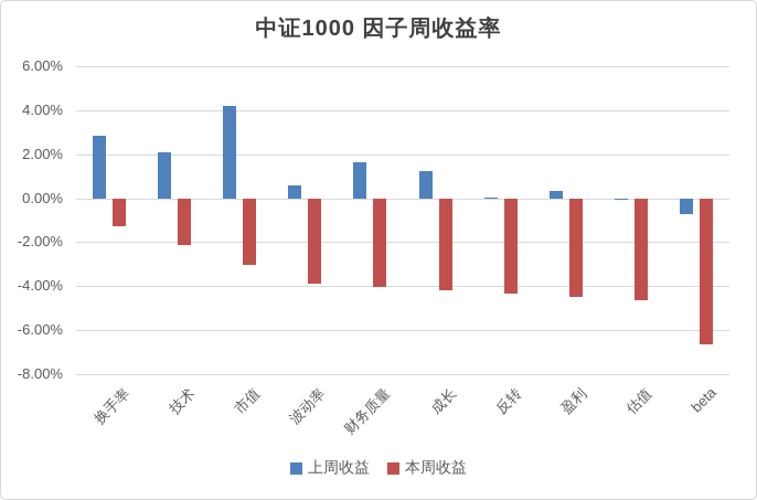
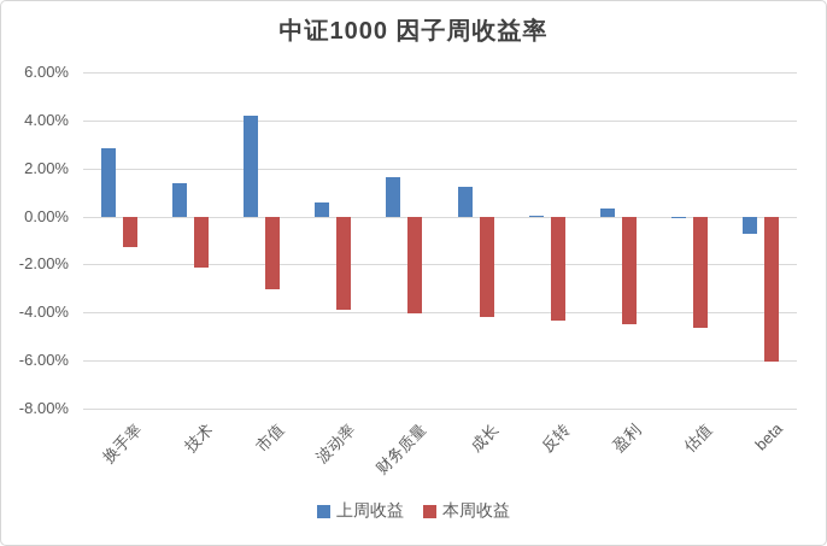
上周收益/技术: 2.1% -> 1.4%
本周收益/beta: -6.6% -> -6.0%
